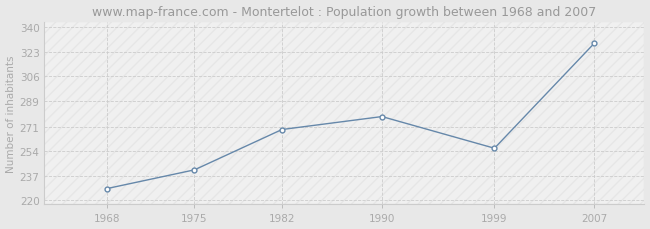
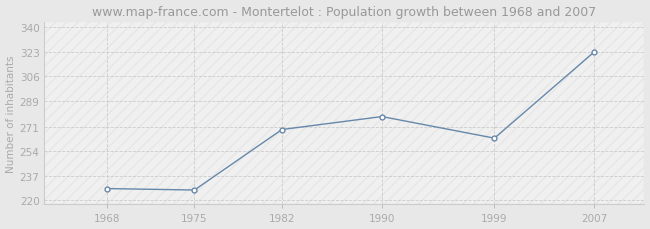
1975: 241 -> 227
1999: 256 -> 263
2007: 329 -> 323
